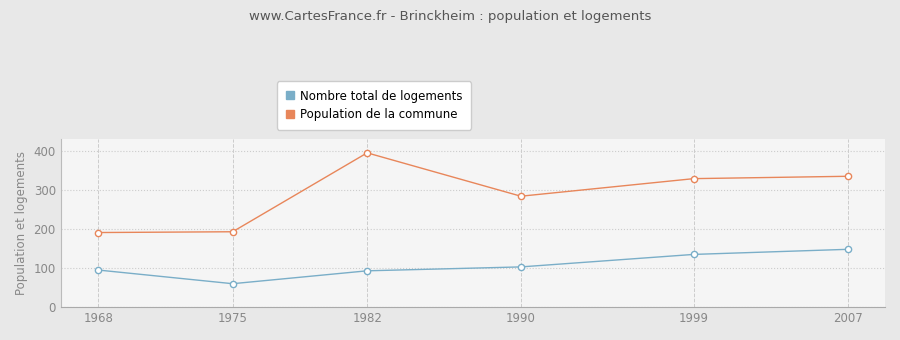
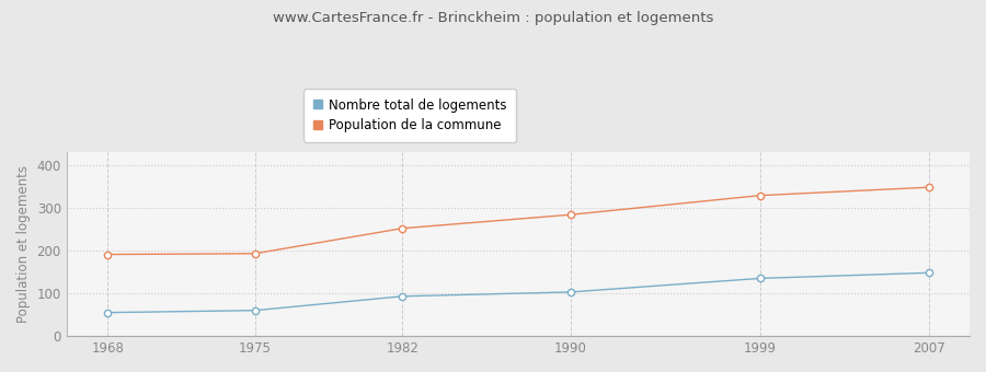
Nombre total de logements/1968: 95 -> 55
Population de la commune/1982: 395 -> 252
Population de la commune/2007: 335 -> 348
